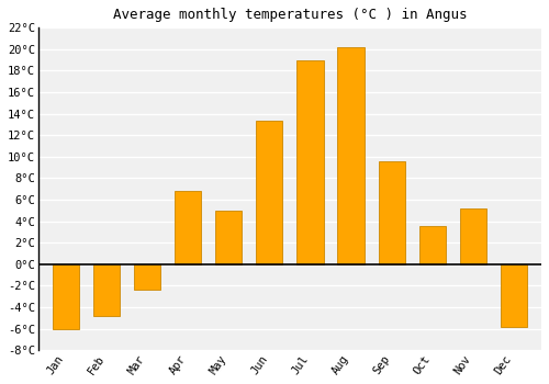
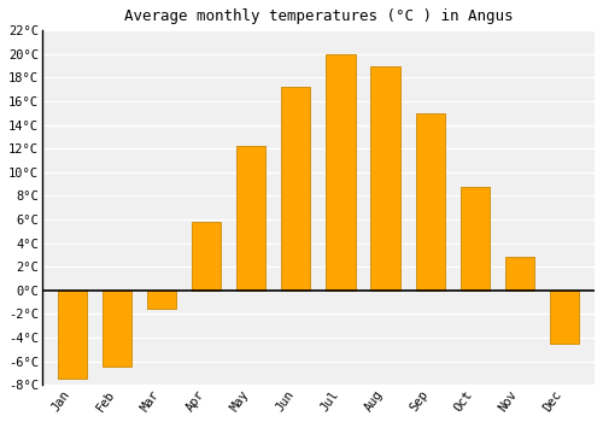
Jan: -6.0°C -> -7.5°C
Feb: -4.8°C -> -6.5°C
Mar: -2.4°C -> -1.5°C
Apr: 6.8°C -> 5.8°C
May: 5.0°C -> 12.2°C
Jun: 13.4°C -> 17.2°C
Jul: 19.0°C -> 20.0°C
Aug: 20.2°C -> 19.0°C
Sep: 9.6°C -> 15.0°C
Oct: 3.6°C -> 8.8°C
Nov: 5.2°C -> 2.8°C
Dec: -5.8°C -> -4.5°C
